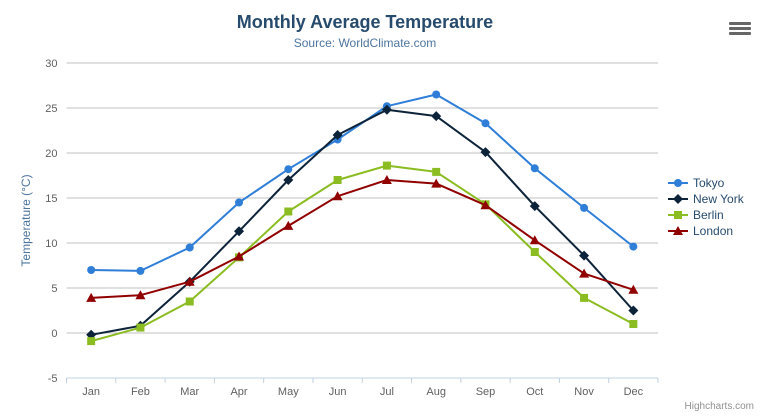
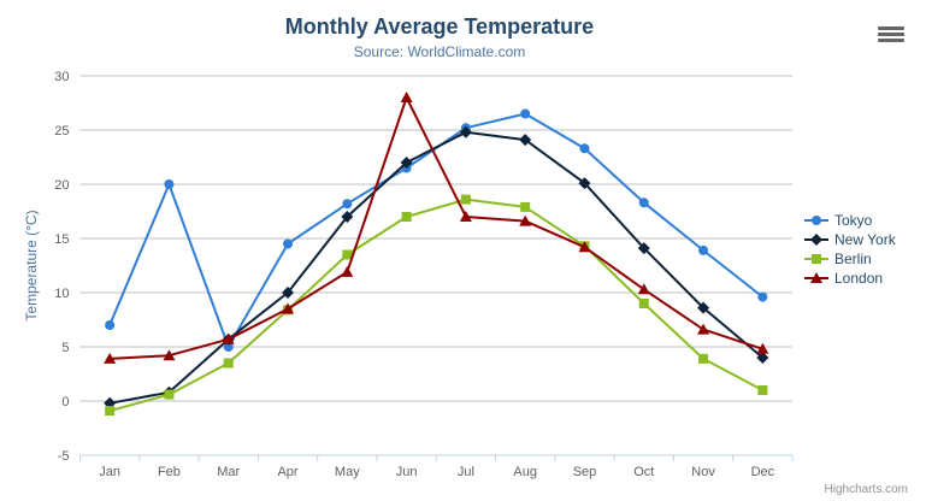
Tokyo/Feb: 7 -> 20
Tokyo/Mar: 10 -> 5
New York/Apr: 11 -> 10
London/Jun: 15 -> 28
New York/Dec: 2 -> 4
